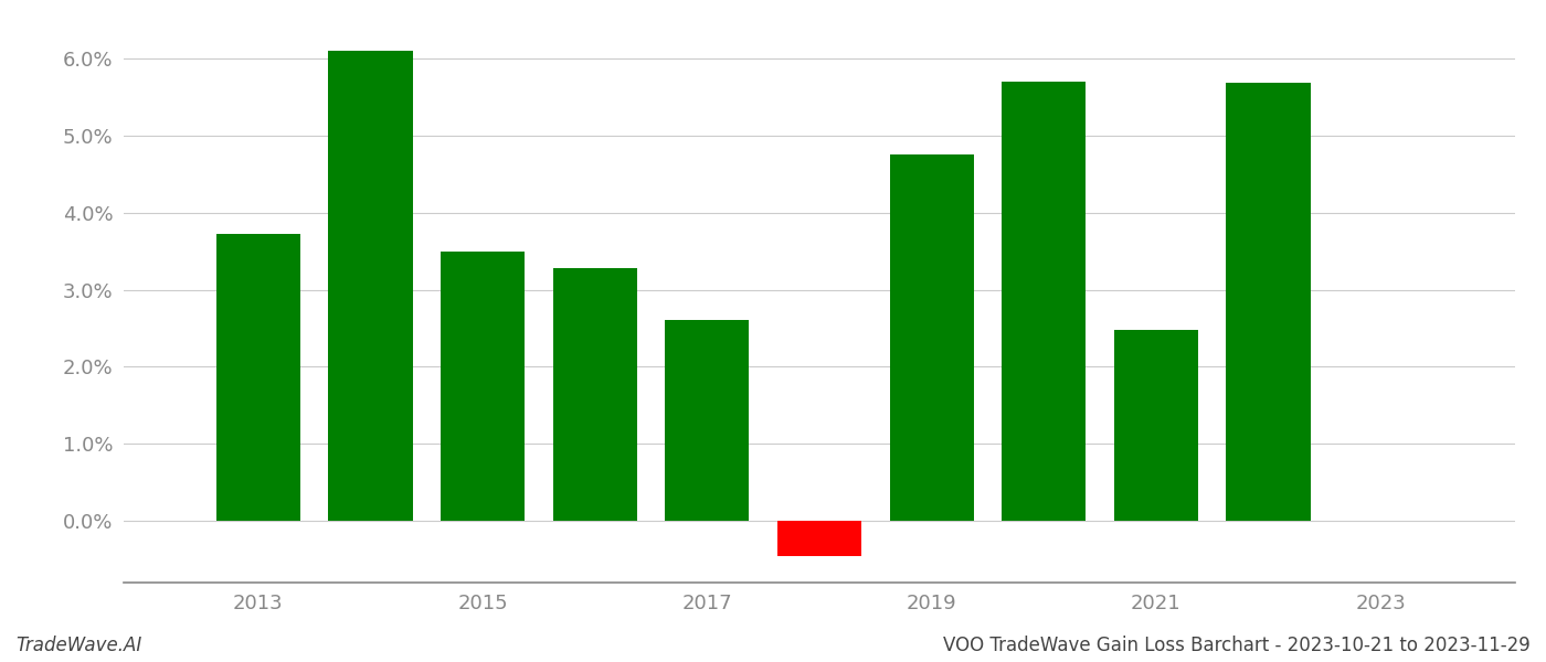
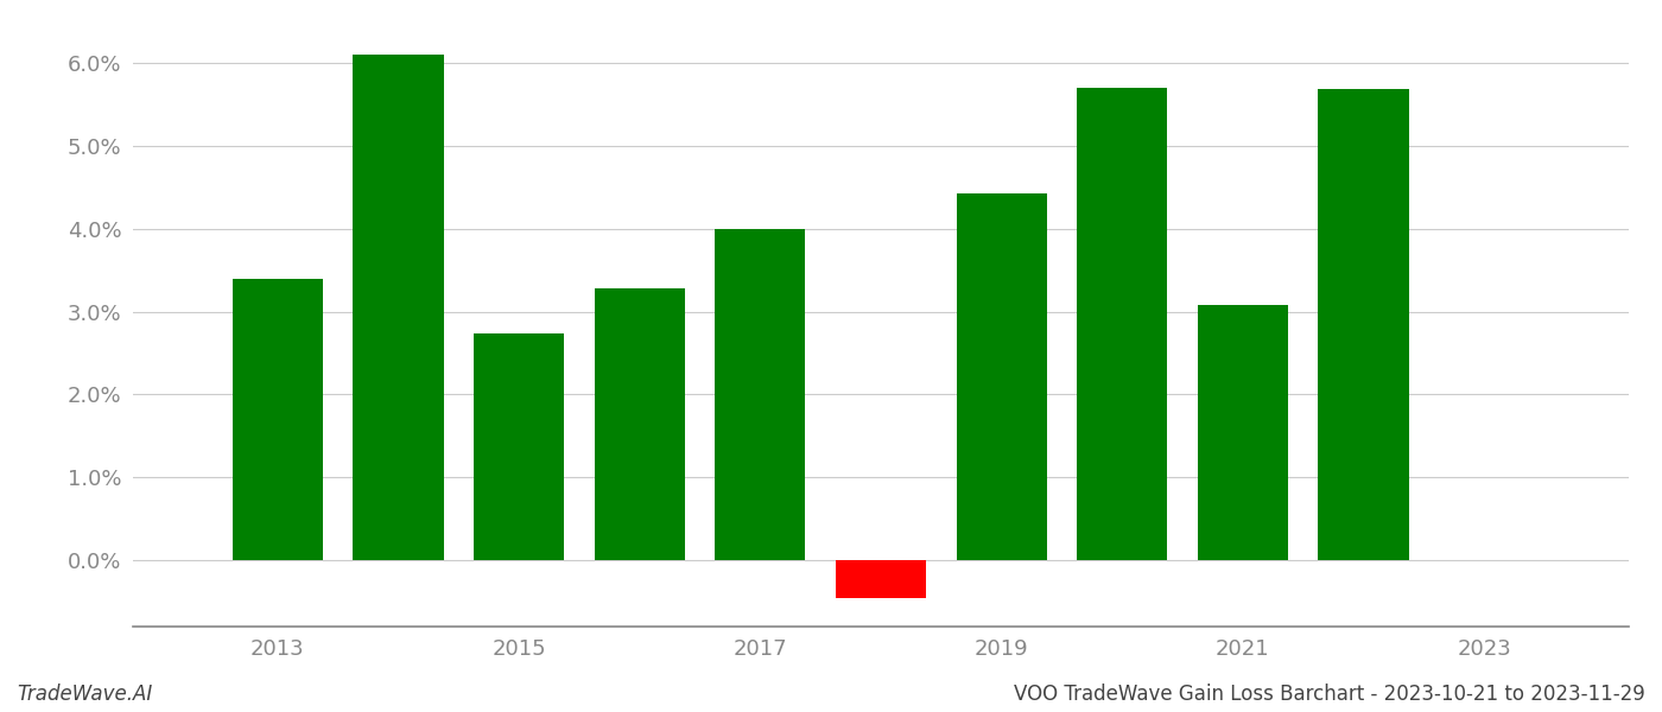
2013: 3.73% -> 3.40%
2015: 3.50% -> 2.74%
2017: 2.60% -> 4.00%
2019: 4.75% -> 4.42%
2021: 2.48% -> 3.08%
